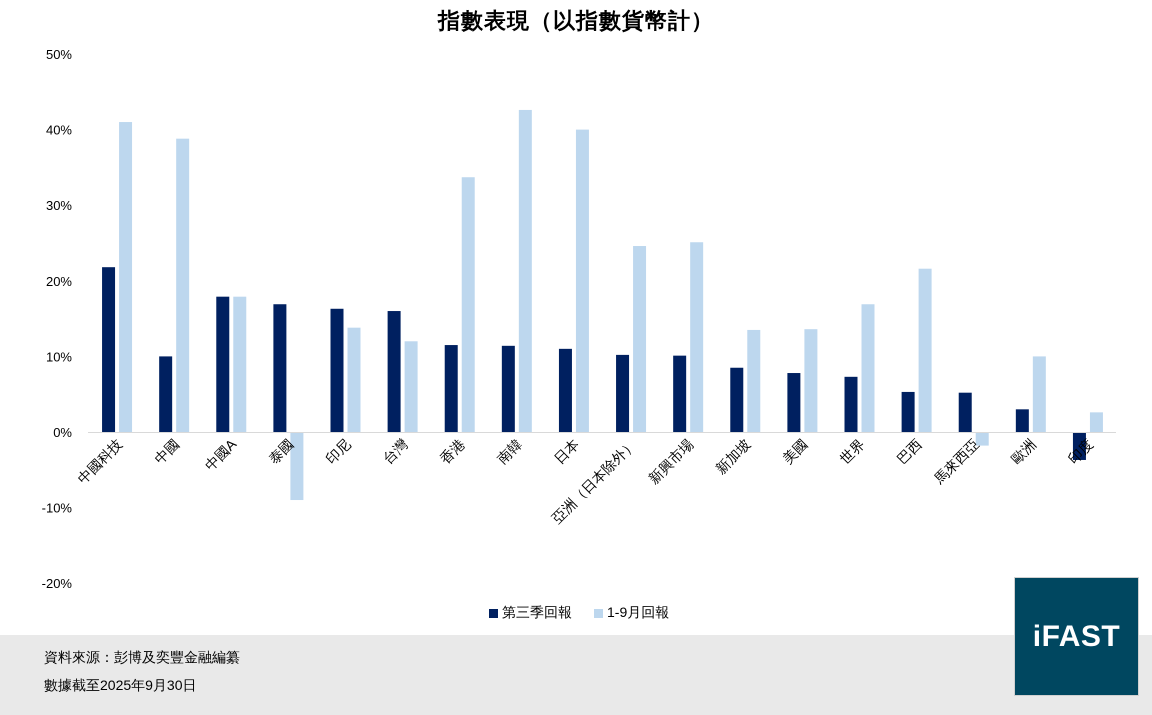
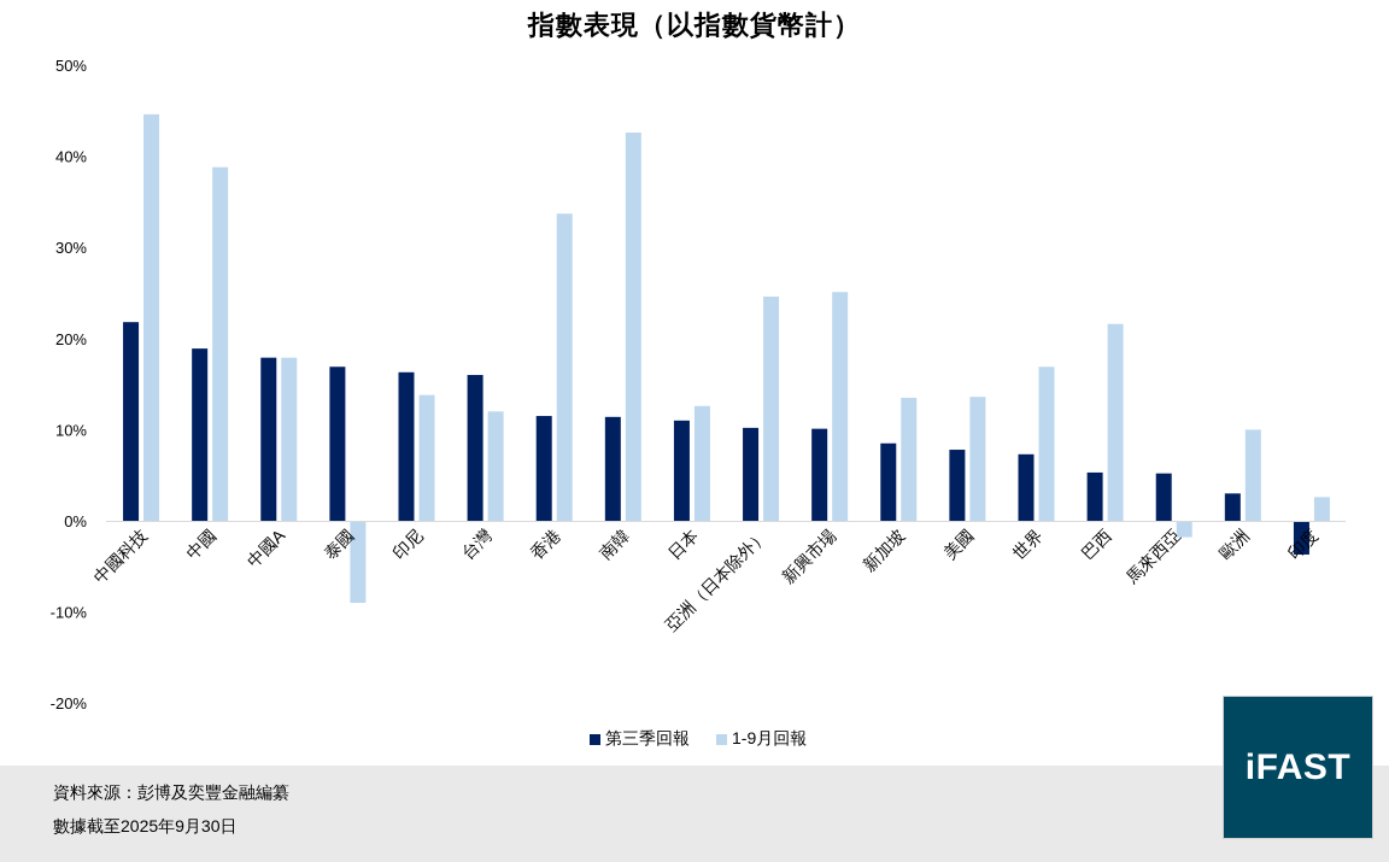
1-9月回報/中國科技: 41% -> 45%
第三季回報/中國: 10% -> 19%
1-9月回報/日本: 40% -> 13%
